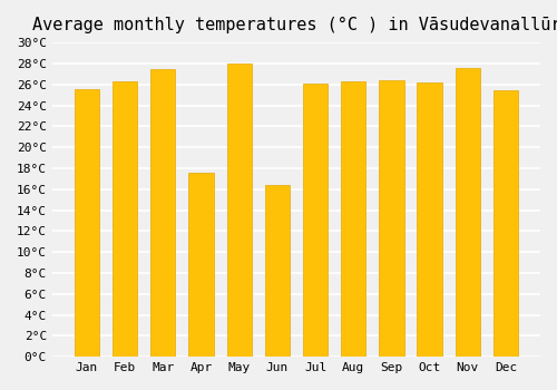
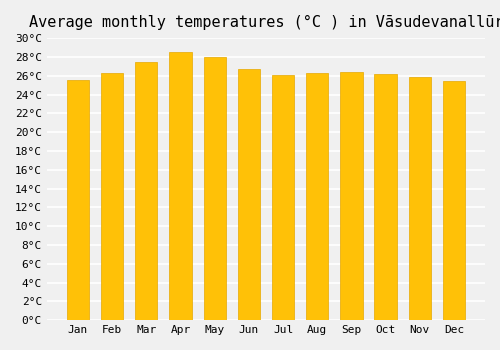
Apr: 17.6°C -> 28.5°C
Jun: 16.4°C -> 26.7°C
Nov: 27.6°C -> 25.9°C
